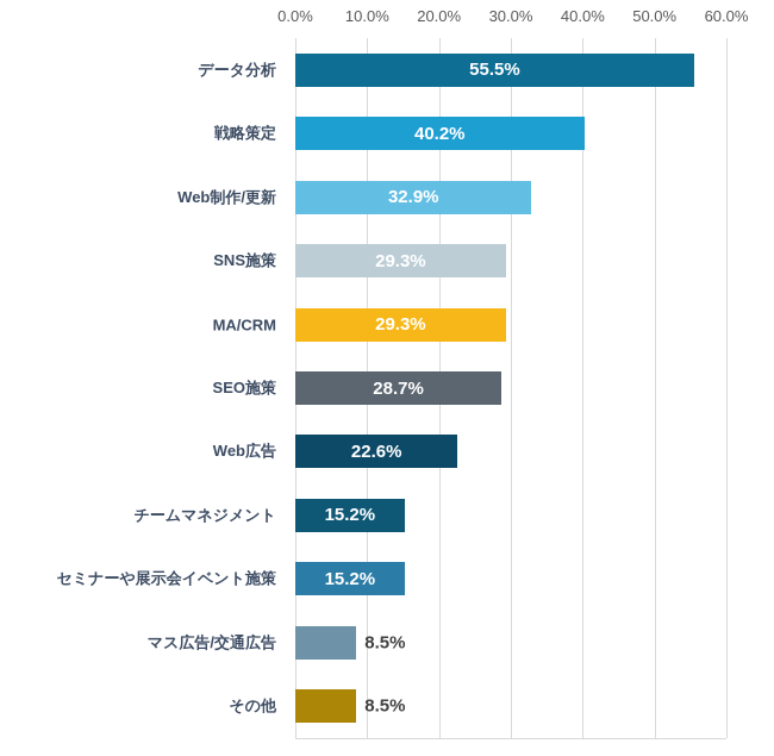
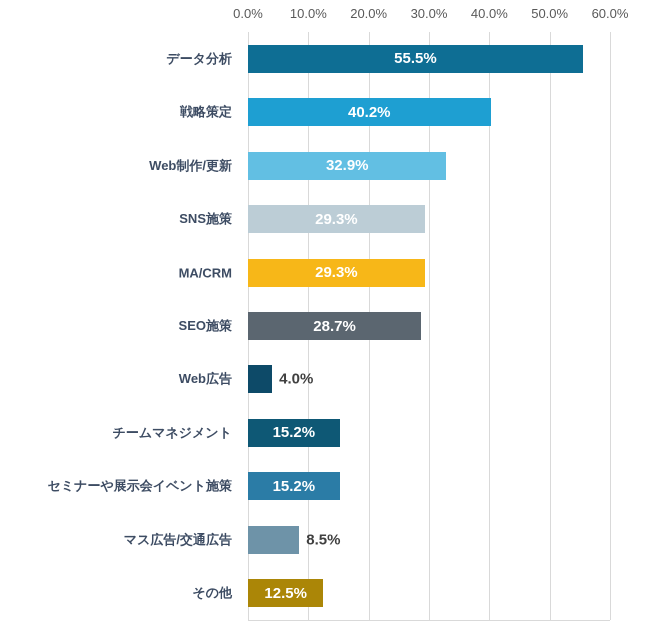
Web広告: 22.6% -> 4.0%
その他: 8.5% -> 12.5%
